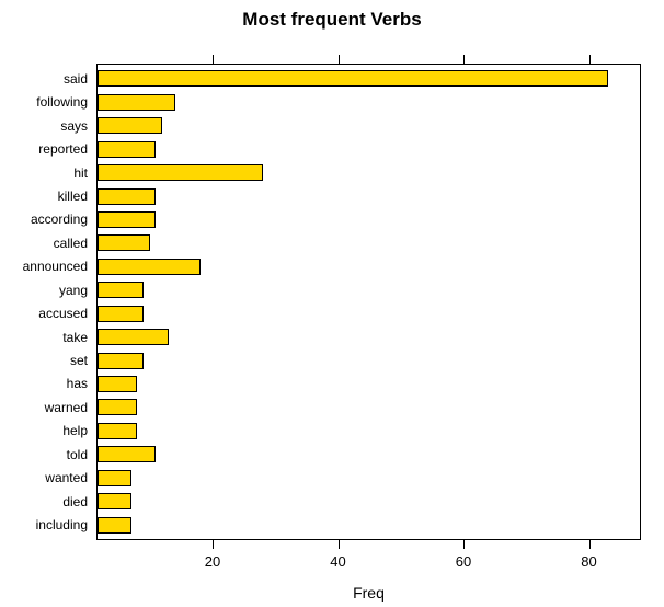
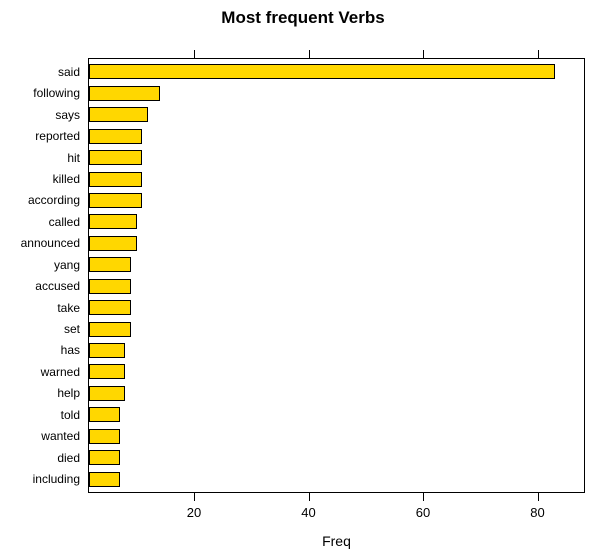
hit: 28 -> 11
announced: 18 -> 10
take: 13 -> 9
told: 11 -> 7
